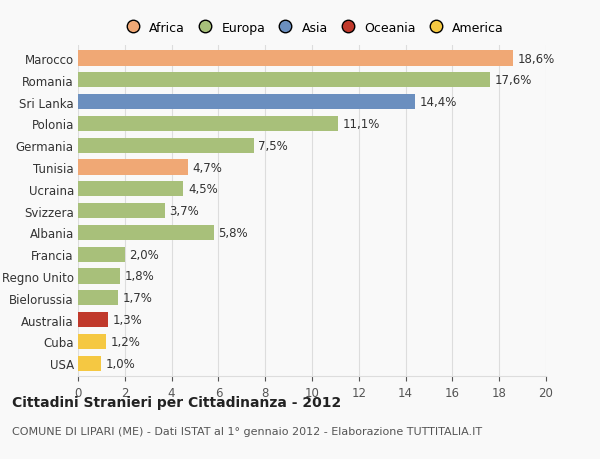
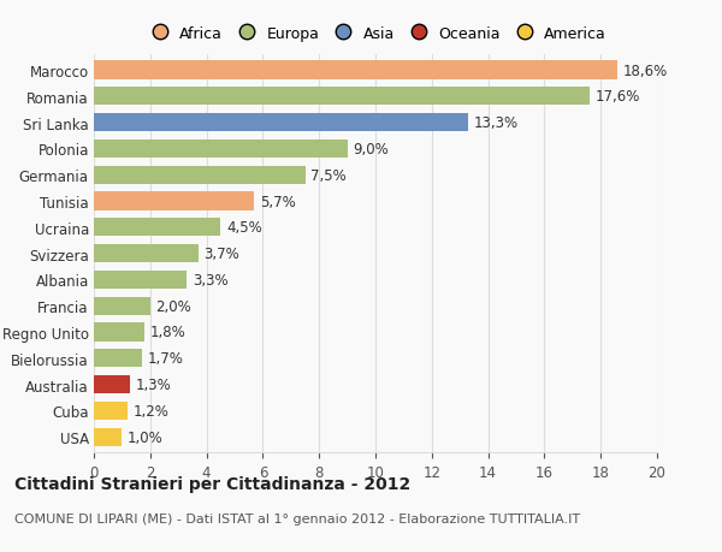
Sri Lanka: 14,4% -> 13,3%
Polonia: 11,1% -> 9,0%
Tunisia: 4,7% -> 5,7%
Albania: 5,8% -> 3,3%
